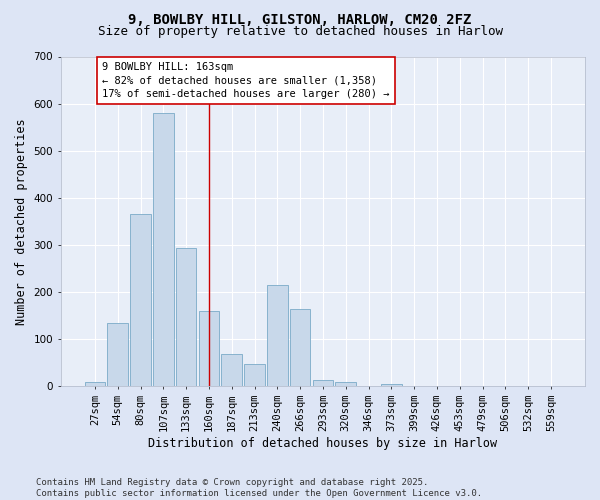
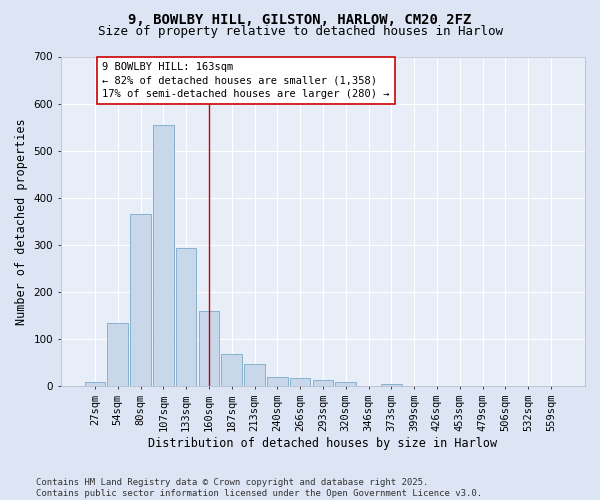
107sqm: 580 -> 555
240sqm: 215 -> 20
266sqm: 165 -> 18
